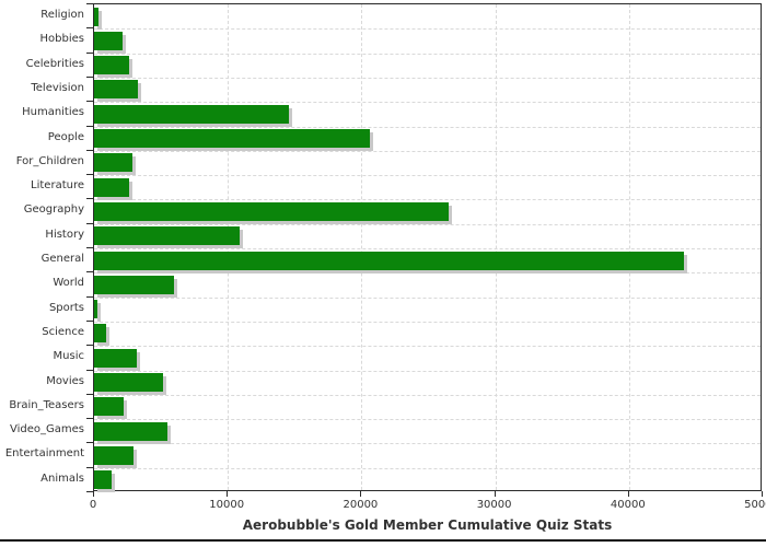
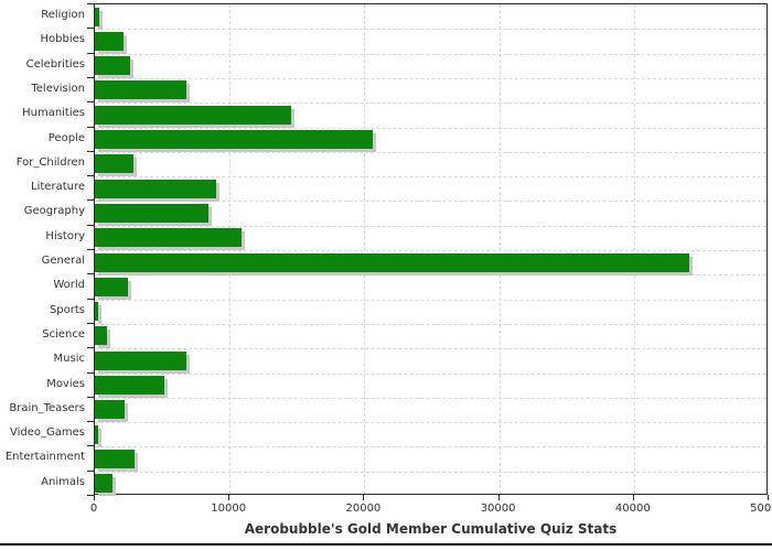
Television: 3300 -> 6800
Literature: 2600 -> 9000
Geography: 26500 -> 8400
World: 6000 -> 2400
Music: 3200 -> 6800
Video_Games: 5500 -> 300
